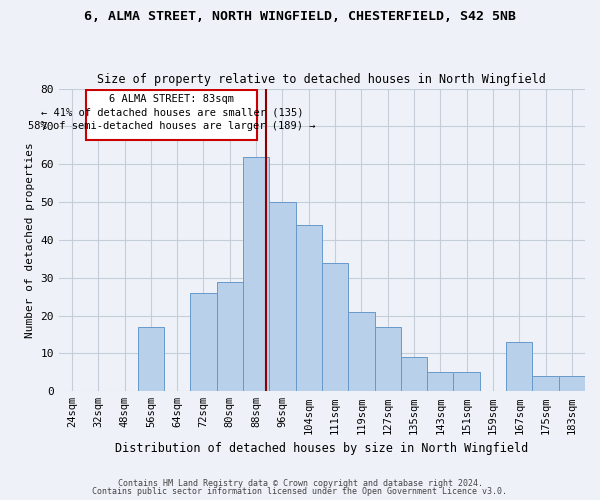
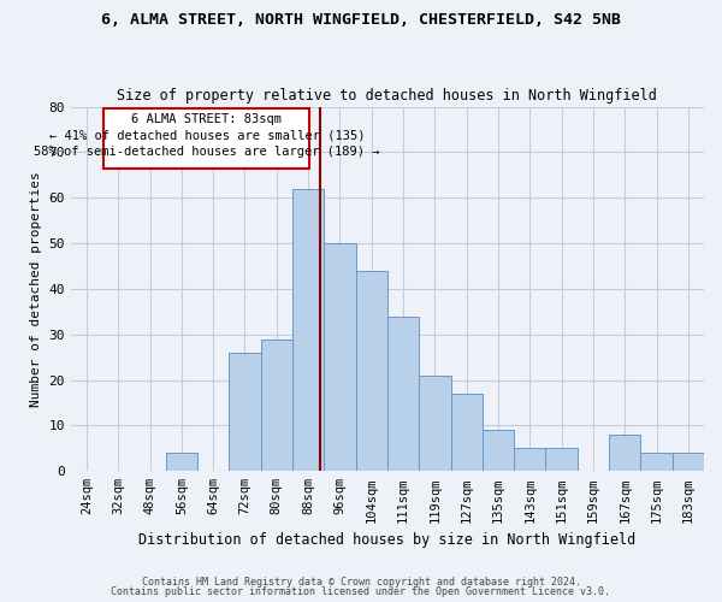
56sqm: 17 -> 4
167sqm: 13 -> 8
